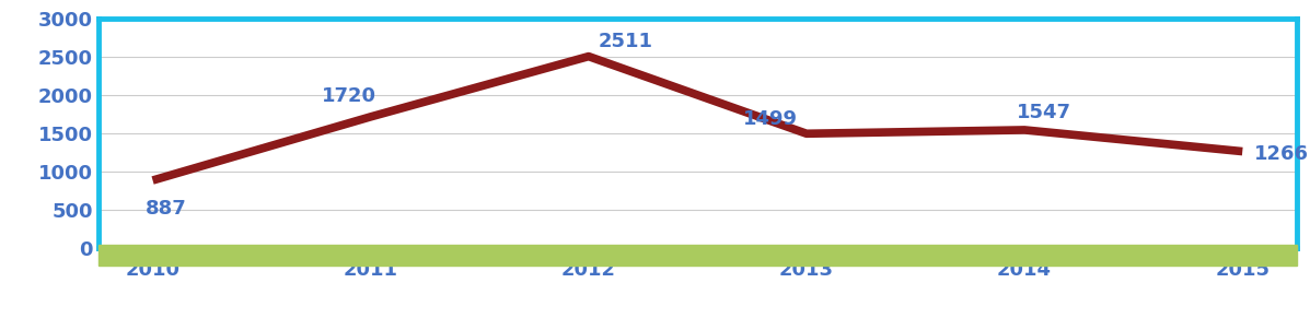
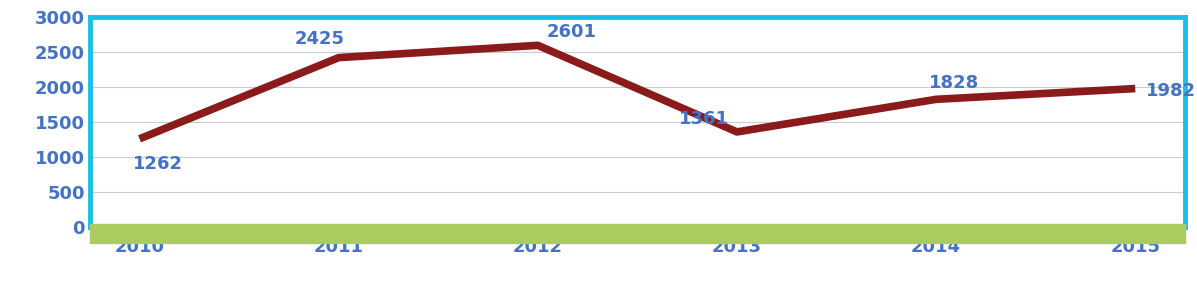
2010: 887 -> 1262
2011: 1720 -> 2425
2012: 2511 -> 2601
2013: 1499 -> 1361
2014: 1547 -> 1828
2015: 1266 -> 1982
